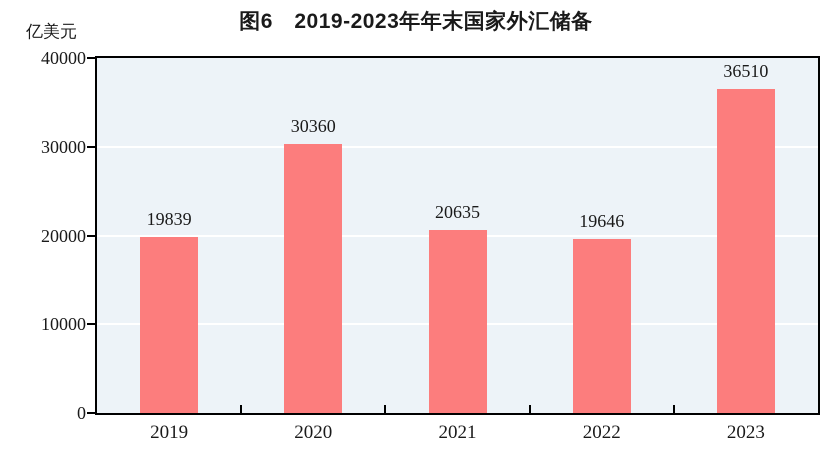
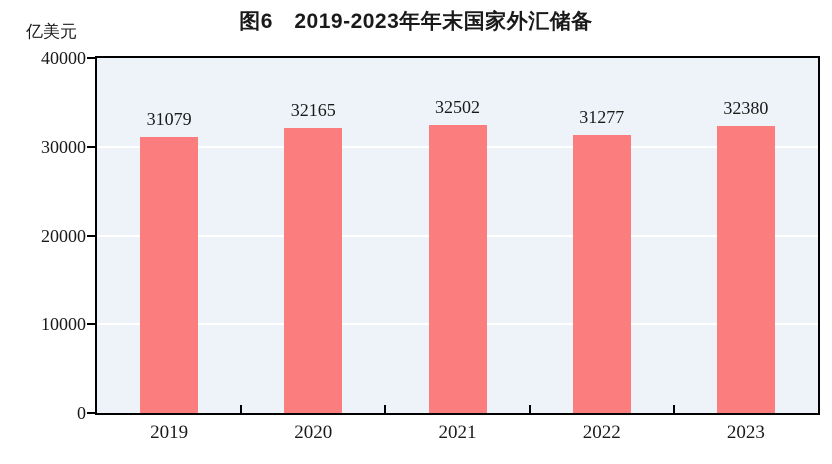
2019: 19839 -> 31079
2020: 30360 -> 32165
2021: 20635 -> 32502
2022: 19646 -> 31277
2023: 36510 -> 32380
